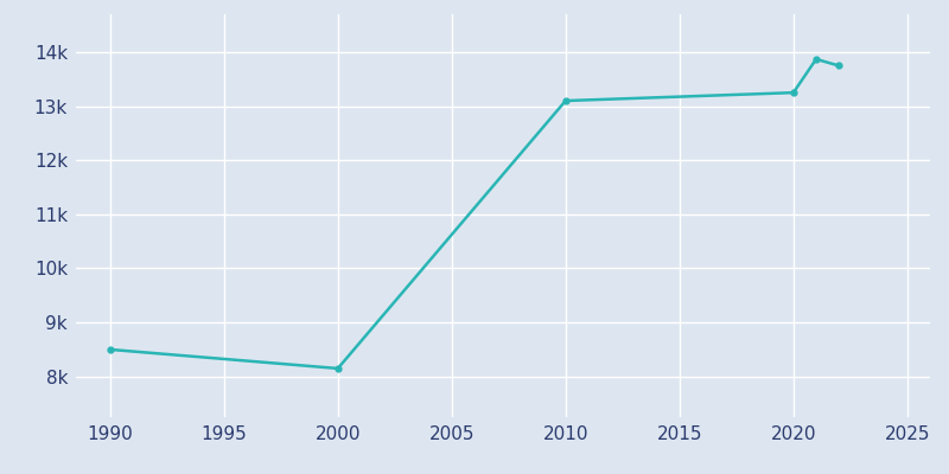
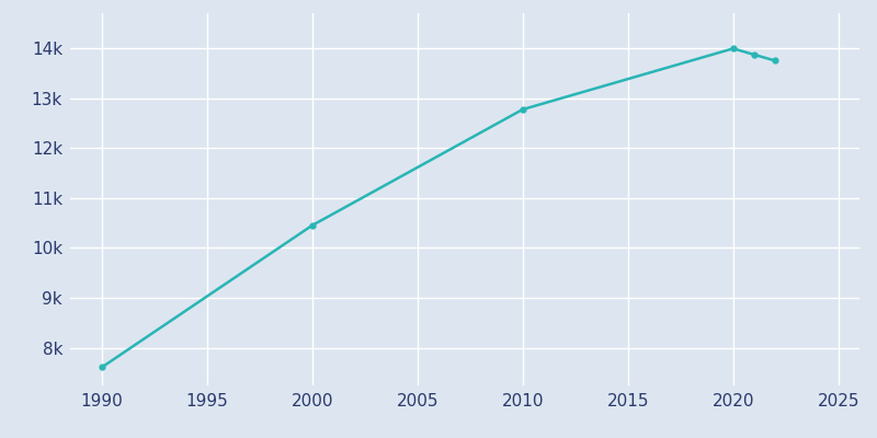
1990: 8.50k -> 7.61k
2000: 8.15k -> 10.45k
2010: 13.10k -> 12.77k
2020: 13.25k -> 13.99k
